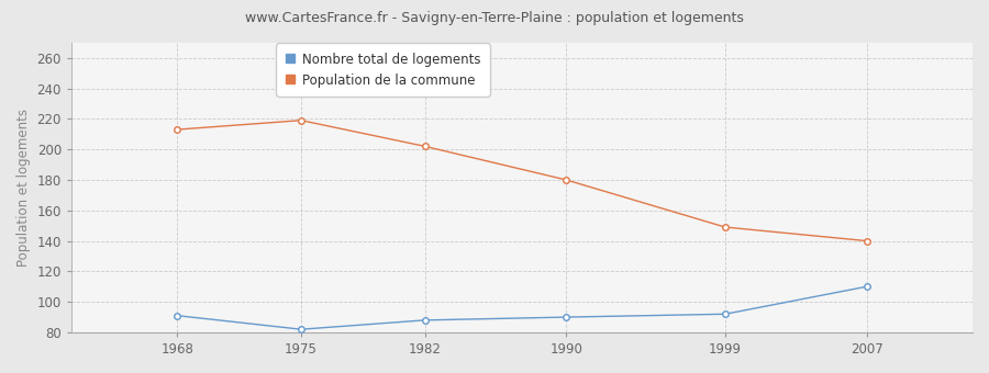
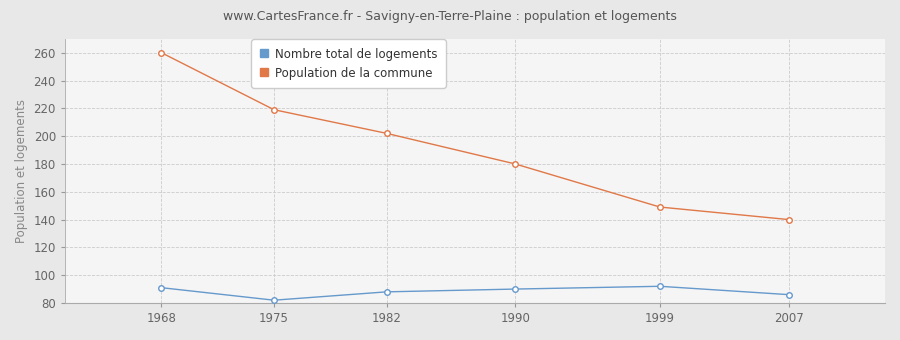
Population de la commune/1968: 213 -> 260
Nombre total de logements/2007: 110 -> 86
